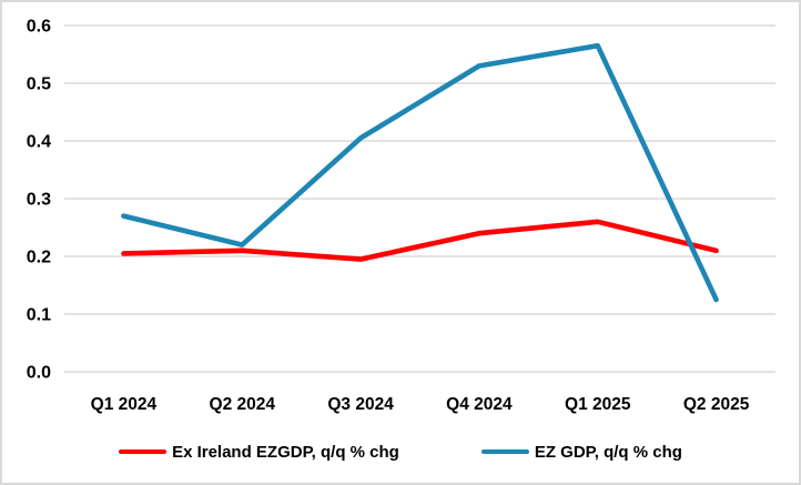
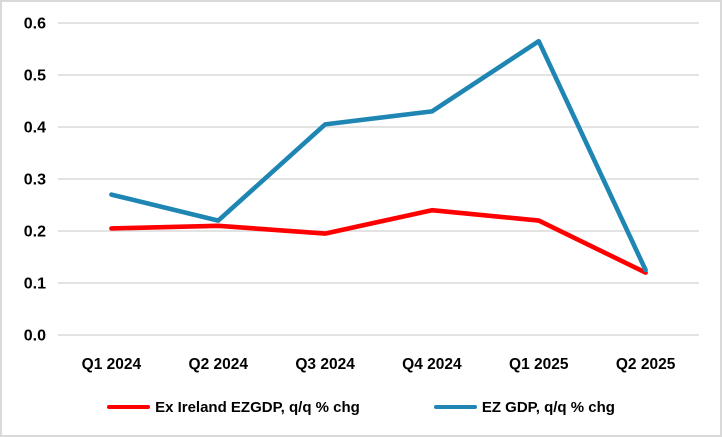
EZ GDP, q/q % chg/Q4 2024: 0.53 -> 0.43
Ex Ireland EZGDP, q/q % chg/Q1 2025: 0.26 -> 0.22
Ex Ireland EZGDP, q/q % chg/Q2 2025: 0.21 -> 0.12
